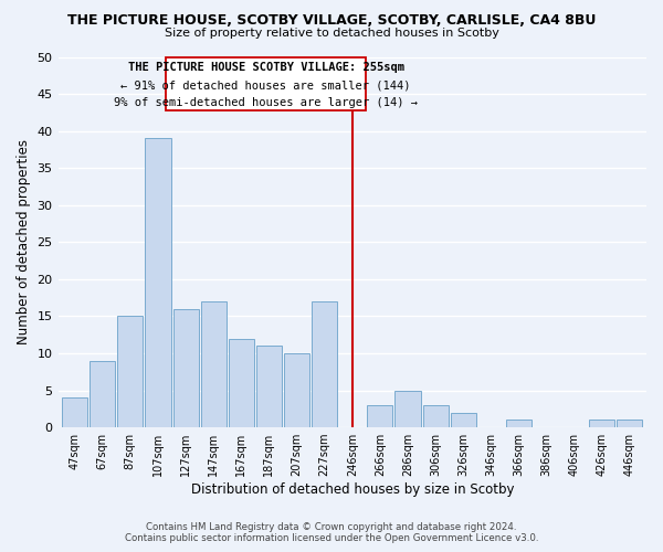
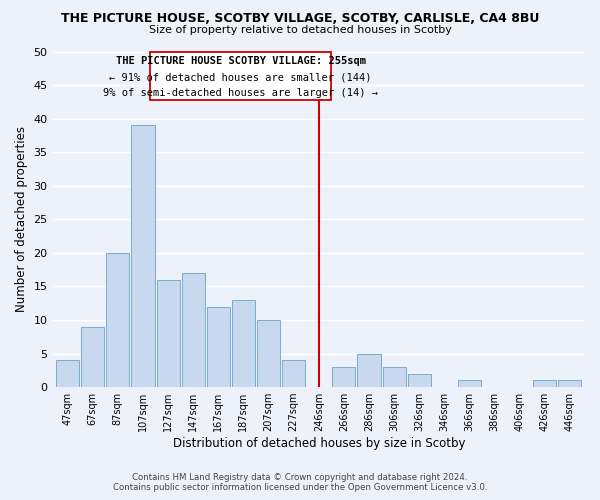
87sqm: 15 -> 20
187sqm: 11 -> 13
227sqm: 17 -> 4
